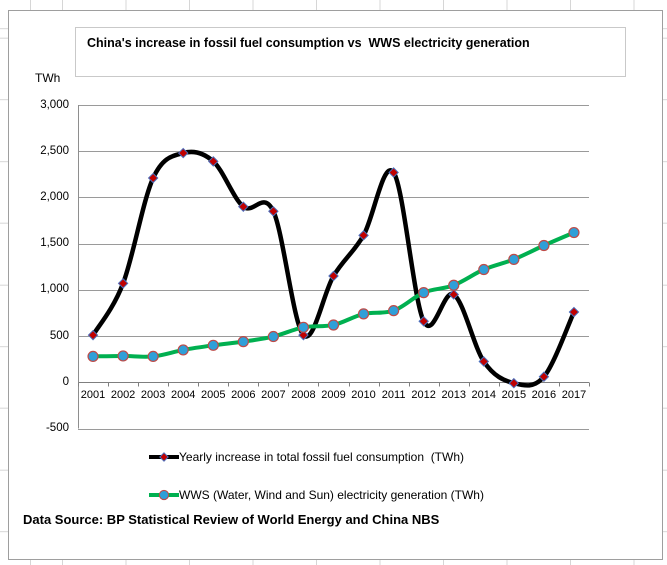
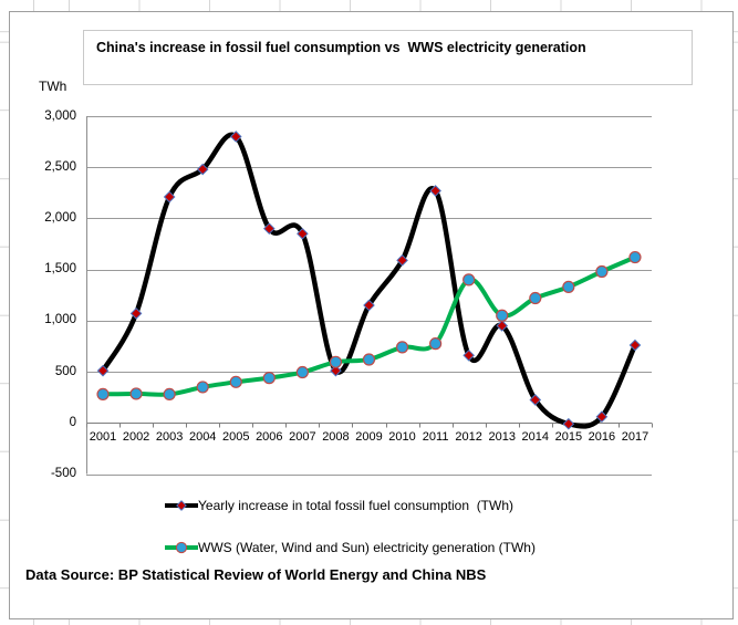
Yearly increase in total fossil fuel consumption (TWh)/2005: 2400 -> 2800
WWS (Water, Wind and Sun) electricity generation (TWh)/2012: 1000 -> 1400
